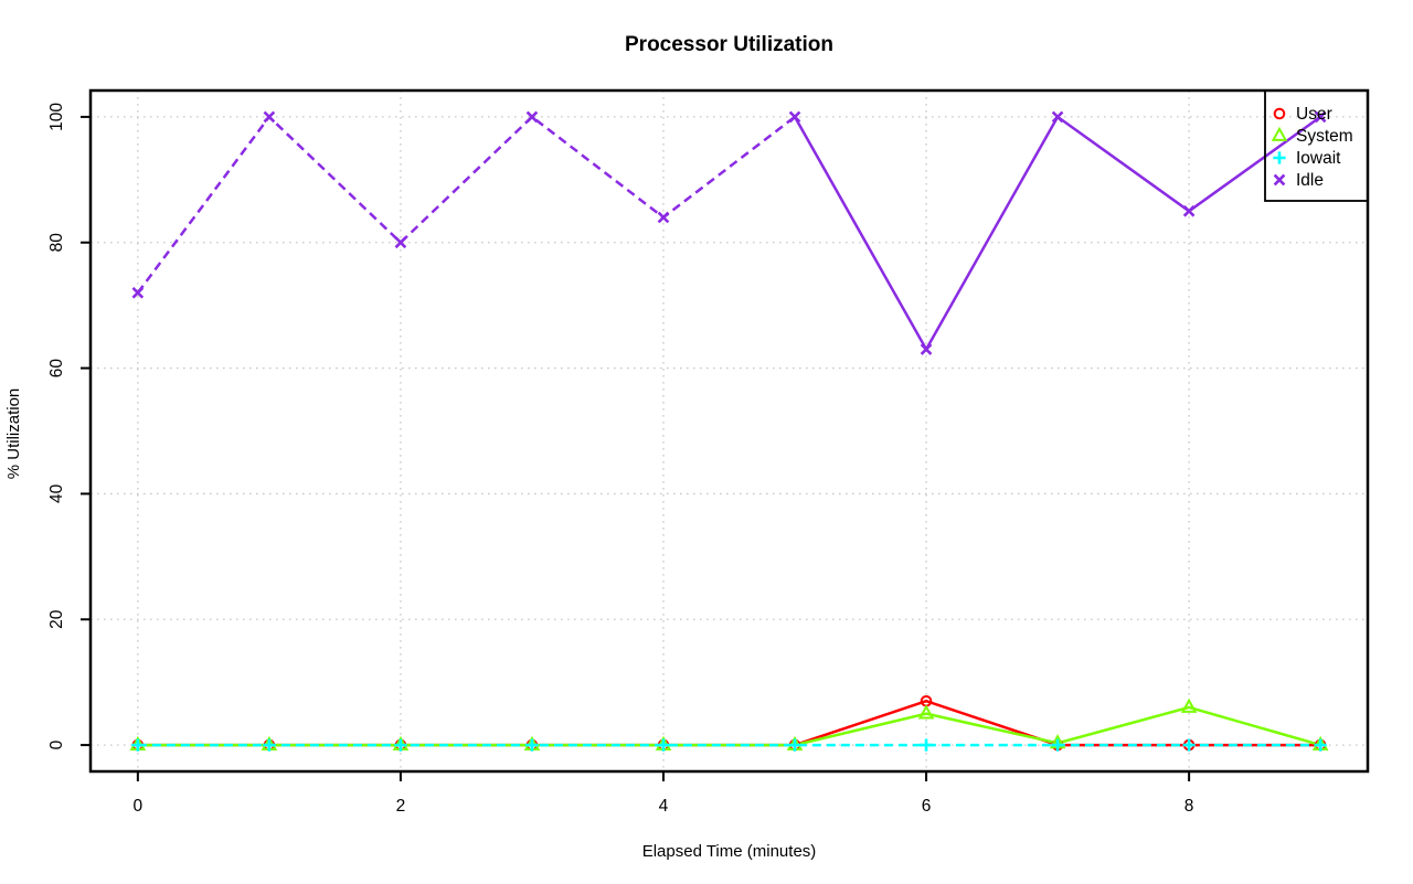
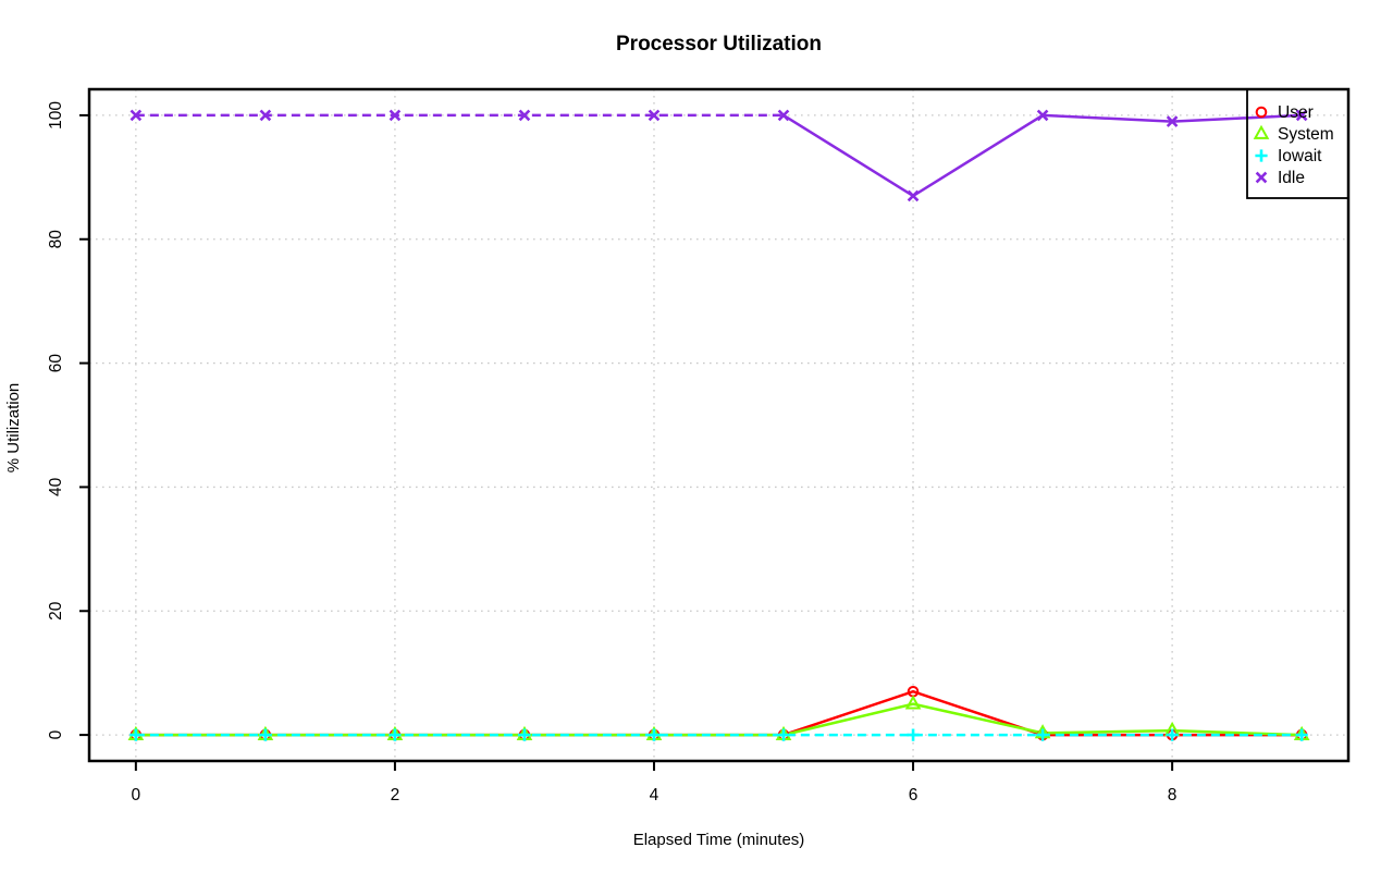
Idle/0: 72 -> 100
Idle/2: 80 -> 100
Idle/4: 84 -> 100
Idle/6: 63 -> 87
System/8: 6 -> 1
Idle/8: 85 -> 99
